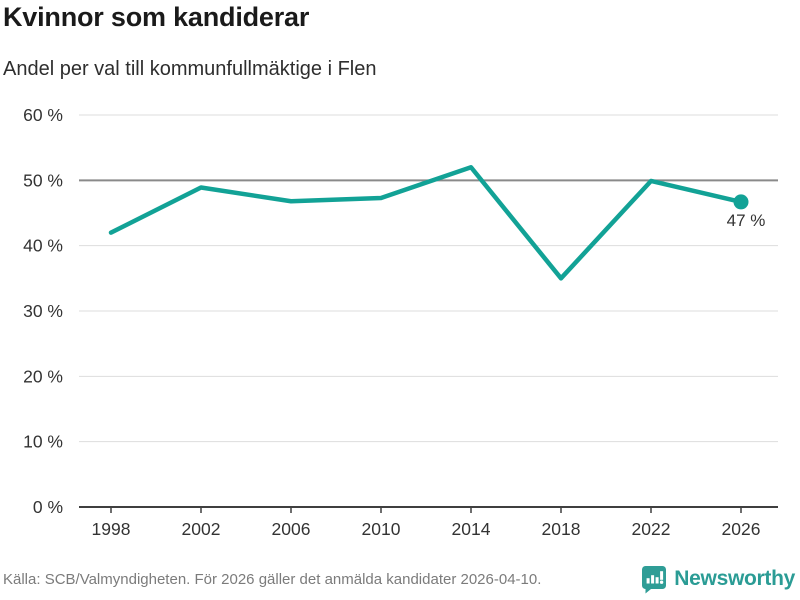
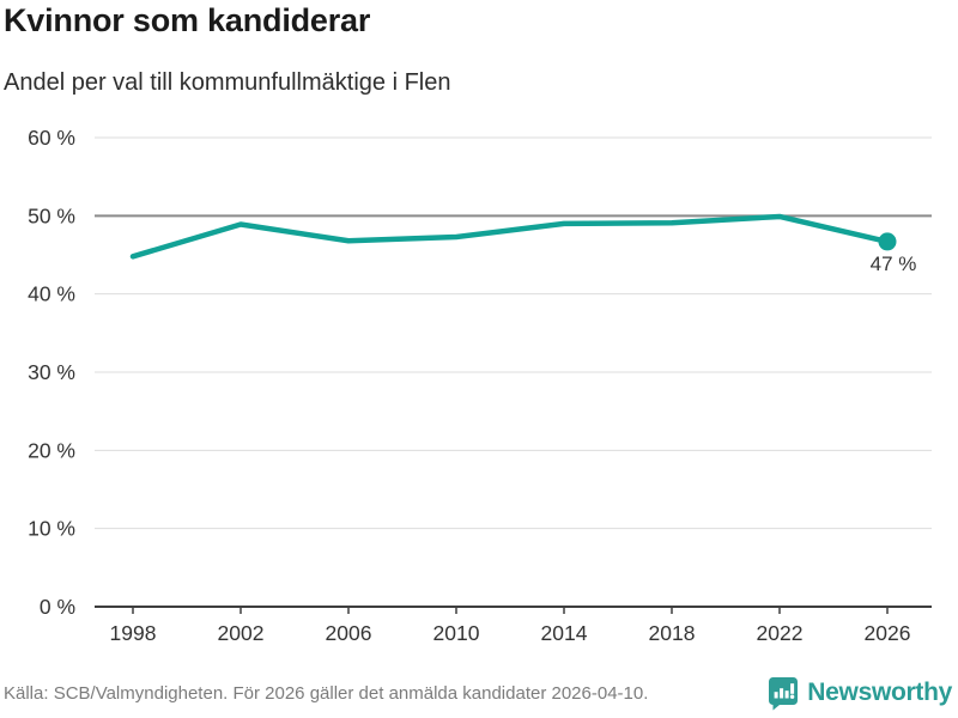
1998: 42% -> 45%
2014: 52% -> 49%
2018: 35% -> 49%
